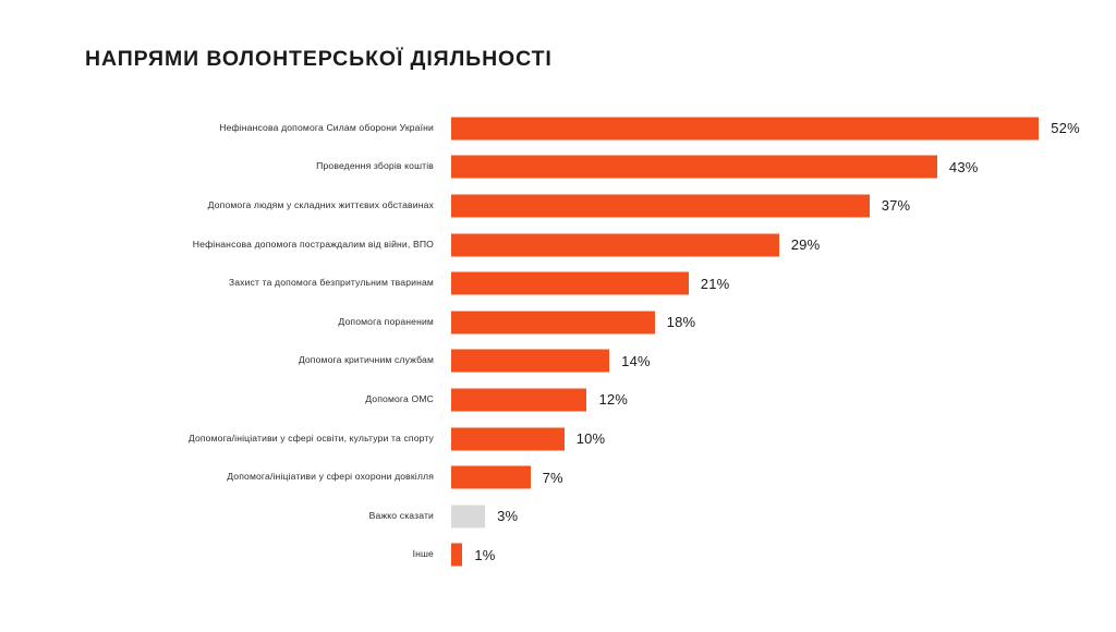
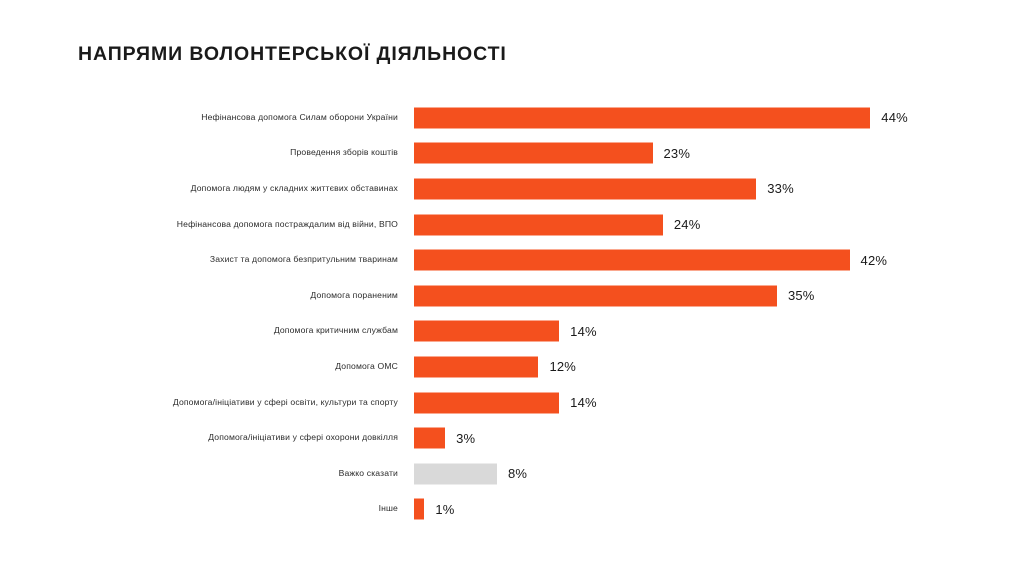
Нефінансова допомога Силам оборони України: 52% -> 44%
Проведення зборів коштів: 43% -> 23%
Допомога людям у складних життєвих обставинах: 37% -> 33%
Нефінансова допомога постраждалим від війни, ВПО: 29% -> 24%
Захист та допомога безпритульним тваринам: 21% -> 42%
Допомога пораненим: 18% -> 35%
Допомога/ініціативи у сфері освіти, культури та спорту: 10% -> 14%
Допомога/ініціативи у сфері охорони довкілля: 7% -> 3%
Важко сказати: 3% -> 8%
